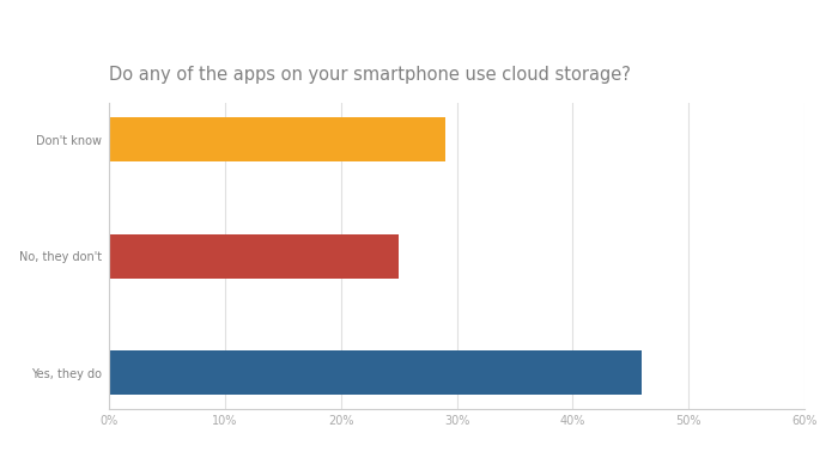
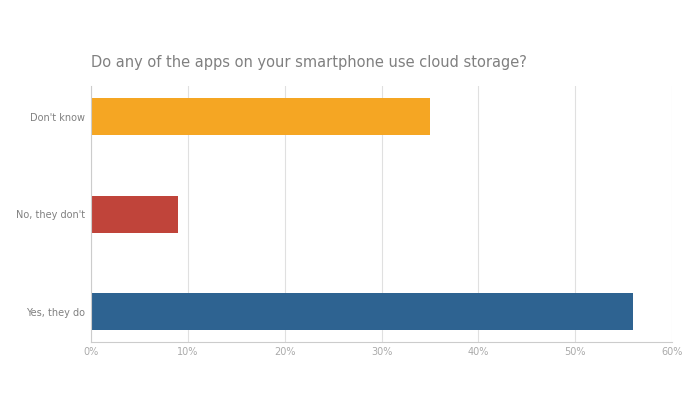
Don't know: 29% -> 35%
No, they don't: 25% -> 9%
Yes, they do: 46% -> 56%
